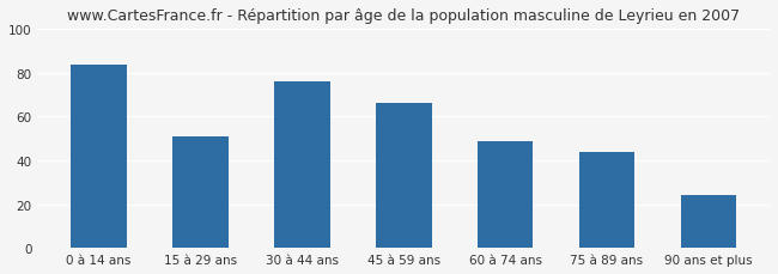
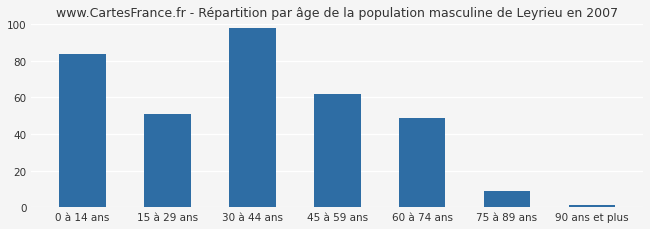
30 à 44 ans: 76 -> 98
45 à 59 ans: 66 -> 62
75 à 89 ans: 44 -> 9
90 ans et plus: 24 -> 1
